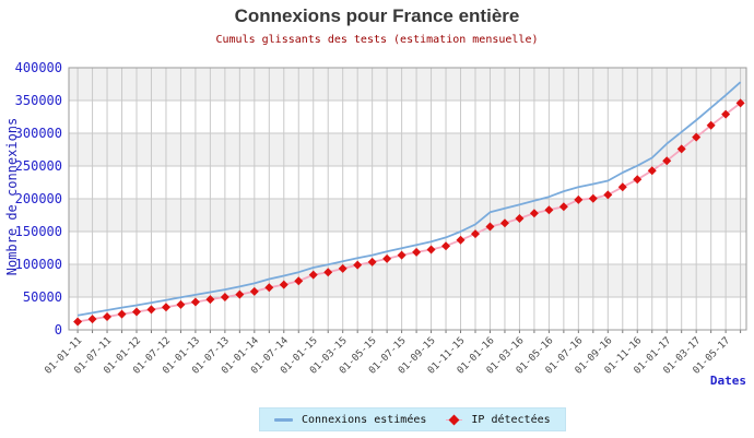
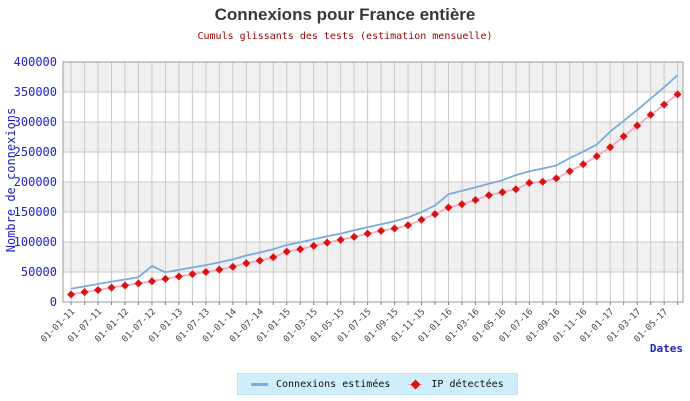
Connexions estimées/01-07-12: 50000 -> 60000
